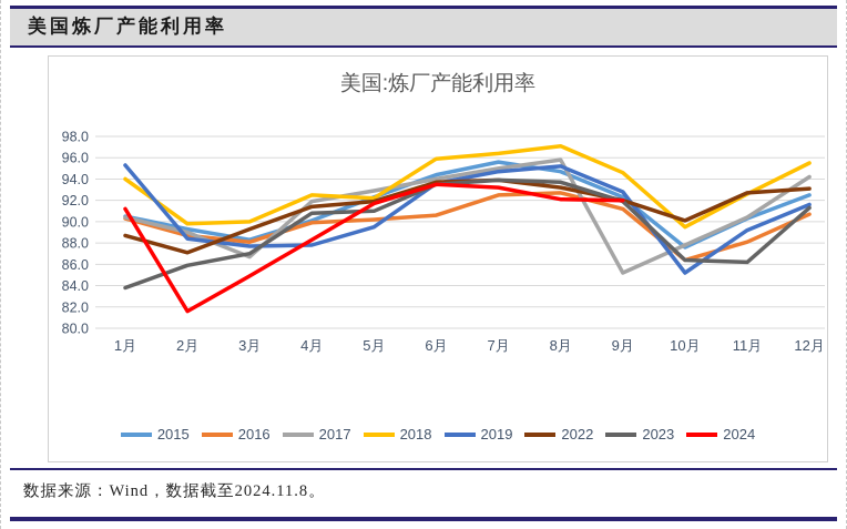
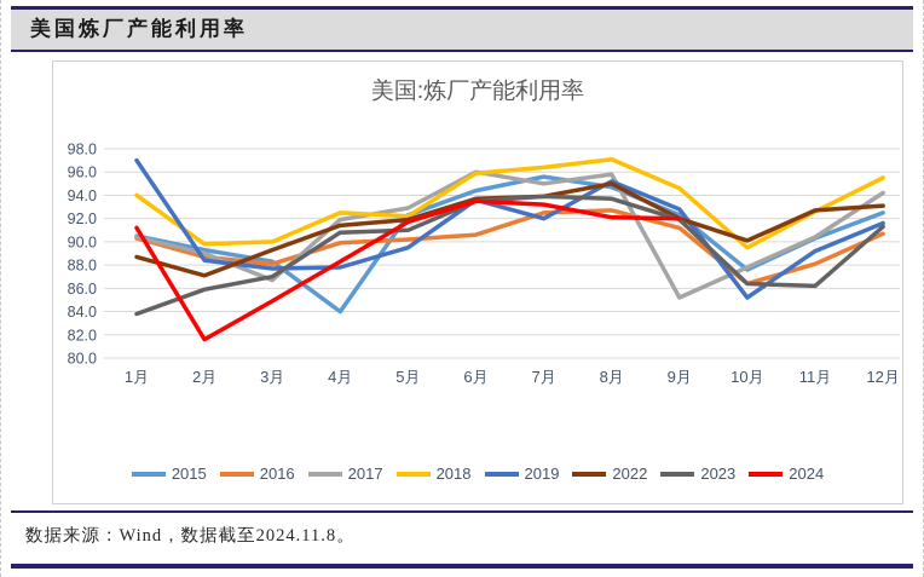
2019/1月: 95 -> 97
2015/4月: 90 -> 84
2017/6月: 94 -> 96
2019/7月: 95 -> 92
2022/8月: 93 -> 95
